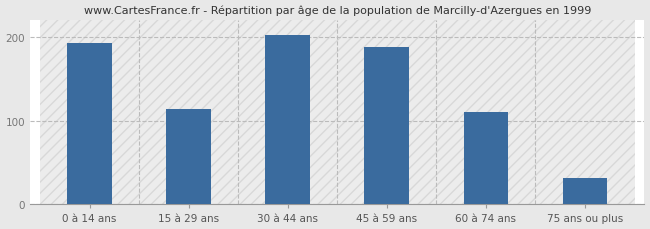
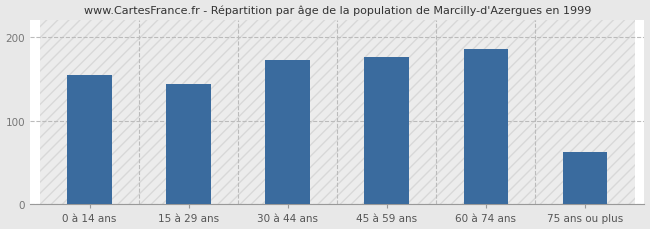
0 à 14 ans: 192 -> 154
15 à 29 ans: 114 -> 144
30 à 44 ans: 202 -> 172
45 à 59 ans: 188 -> 176
60 à 74 ans: 110 -> 186
75 ans ou plus: 32 -> 62
